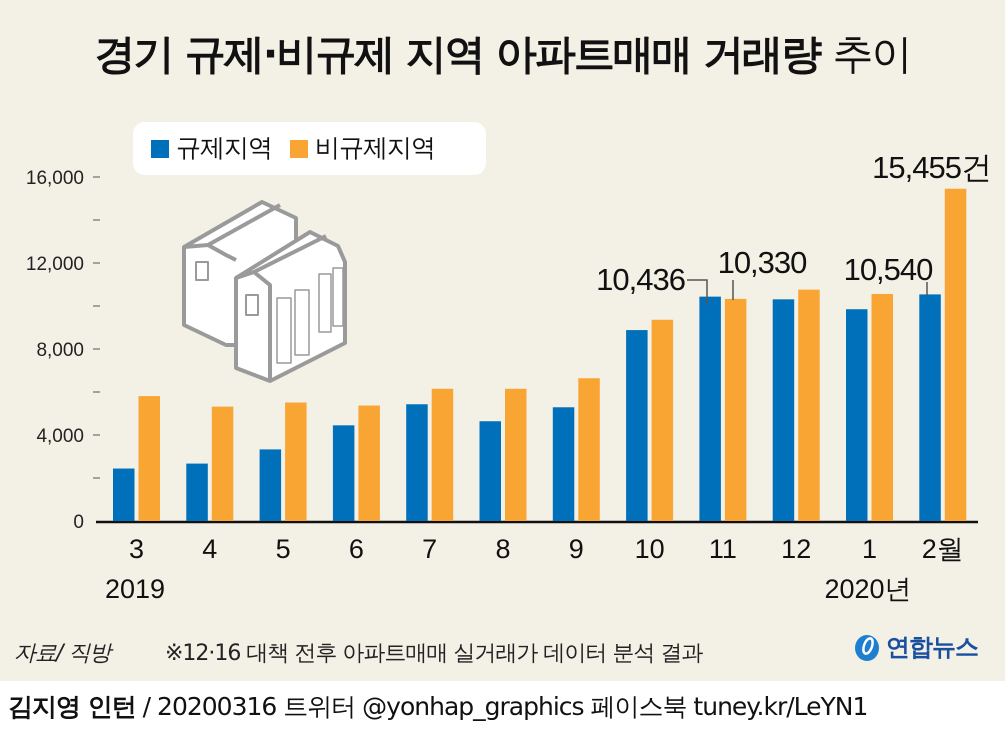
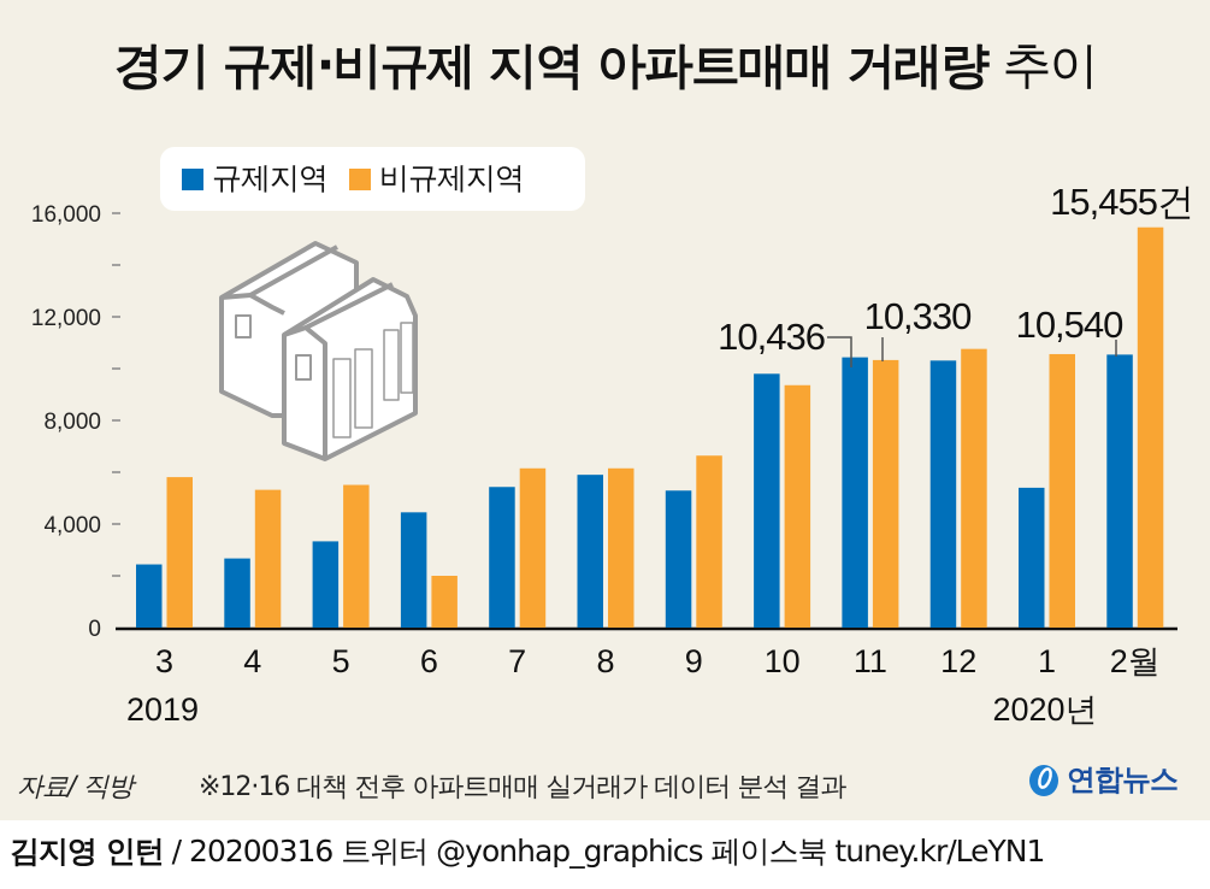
비규제지역/6: 5400 -> 2000
규제지역/8: 4600 -> 5900
규제지역/10: 8900 -> 9800
규제지역/1: 9800 -> 5400
